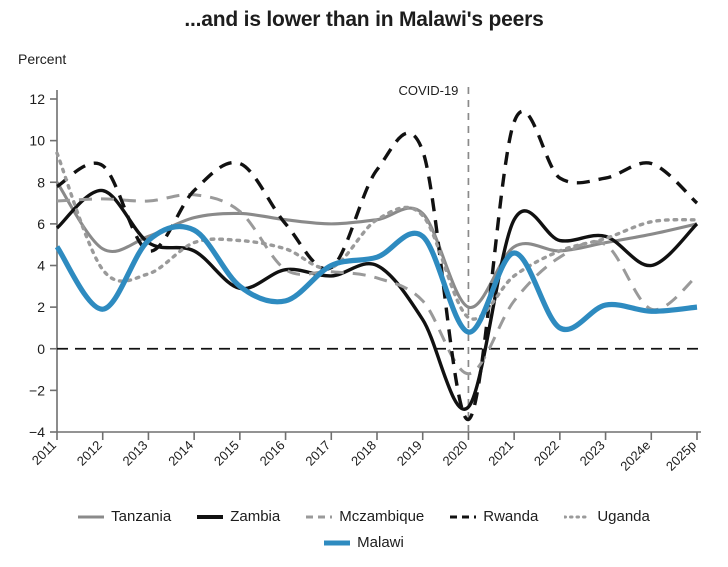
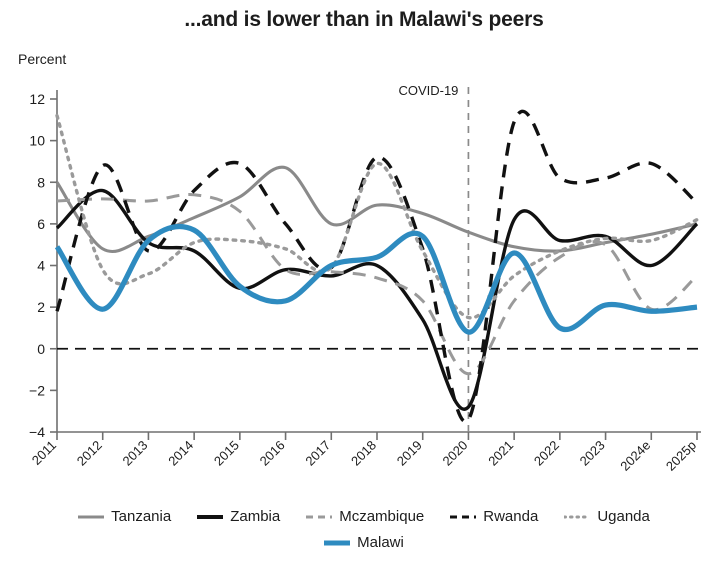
Rwanda/2011: 7.8 -> 1.8
Uganda/2011: 9.4 -> 11.2
Tanzania/2015: 6.5 -> 7.3
Tanzania/2016: 6.2 -> 8.7
Tanzania/2018: 6.2 -> 6.9
Rwanda/2018: 8.6 -> 9.2
Uganda/2018: 6.2 -> 8.9
Rwanda/2019: 9.5 -> 4.8
Uganda/2019: 6.4 -> 4.7
Tanzania/2020: 2.0 -> 5.6
Uganda/2024e: 6.1 -> 5.2
